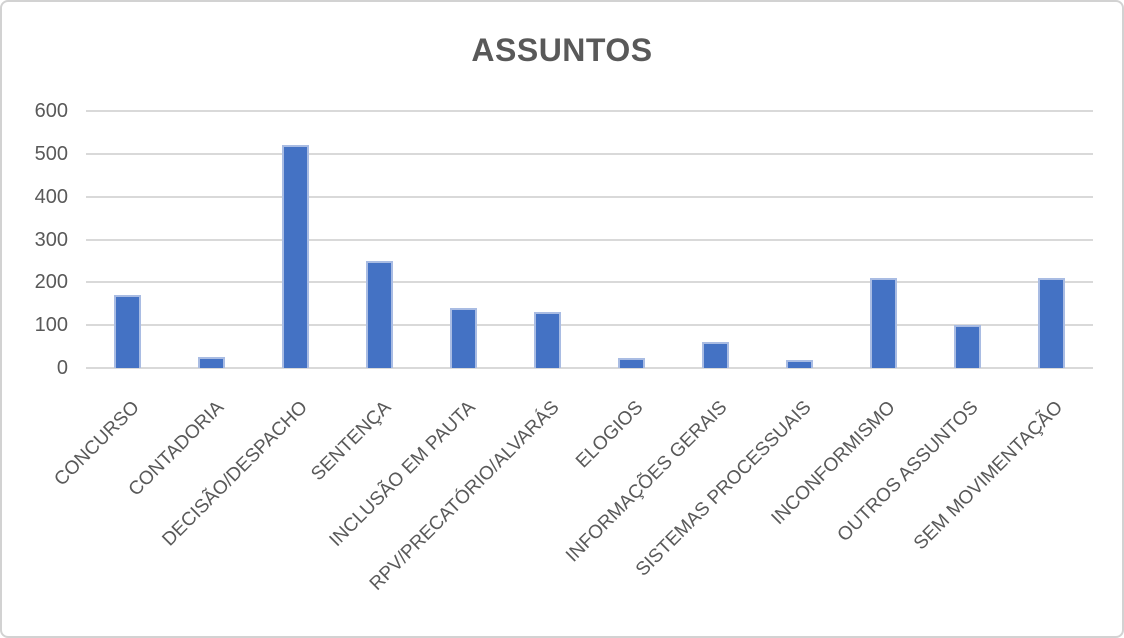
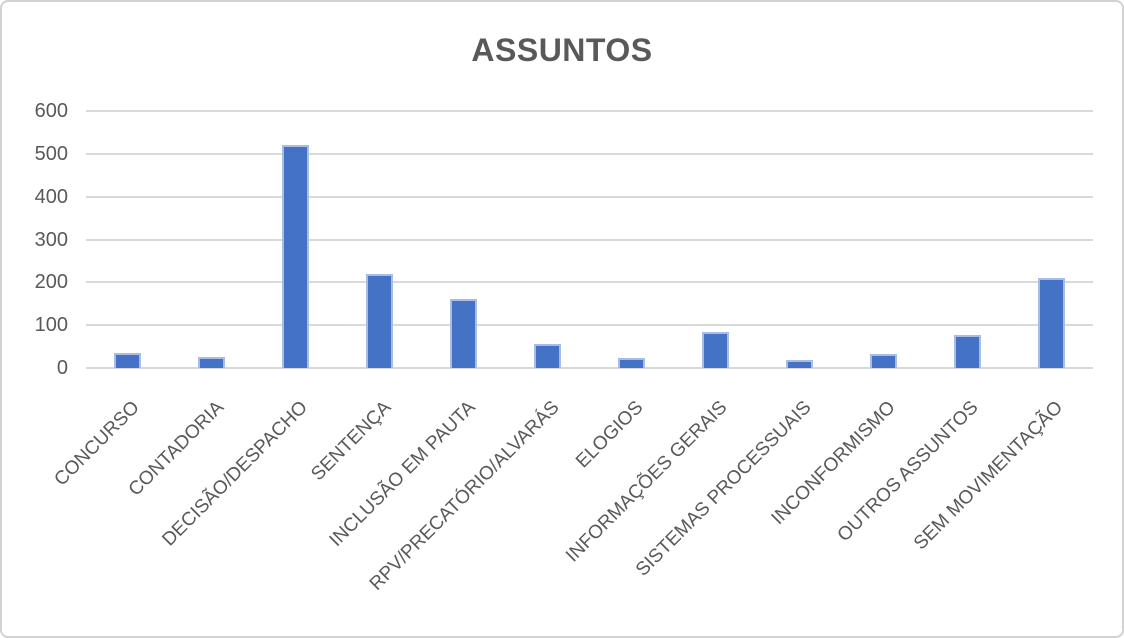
CONCURSO: 170 -> 40
SENTENÇA: 250 -> 220
INCLUSÃO EM PAUTA: 140 -> 160
RPV/PRECATÓRIO/ALVARÁS: 130 -> 60
INFORMAÇÕES GERAIS: 60 -> 80
INCONFORMISMO: 210 -> 30
OUTROS ASSUNTOS: 100 -> 80
